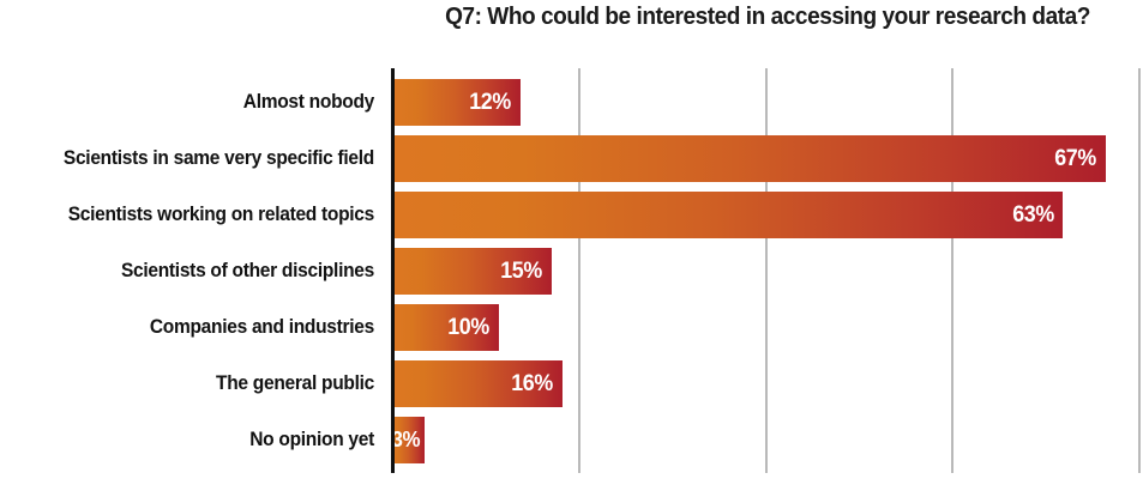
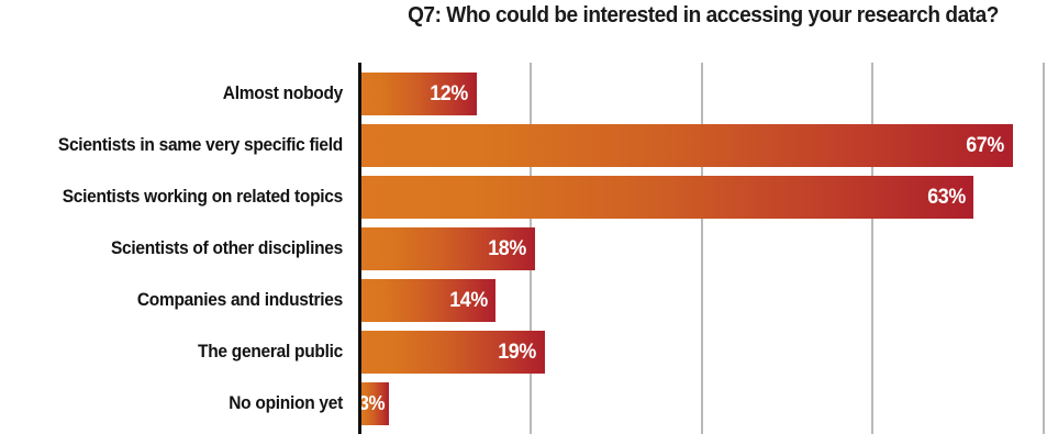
Scientists of other disciplines: 15% -> 18%
Companies and industries: 10% -> 14%
The general public: 16% -> 19%
